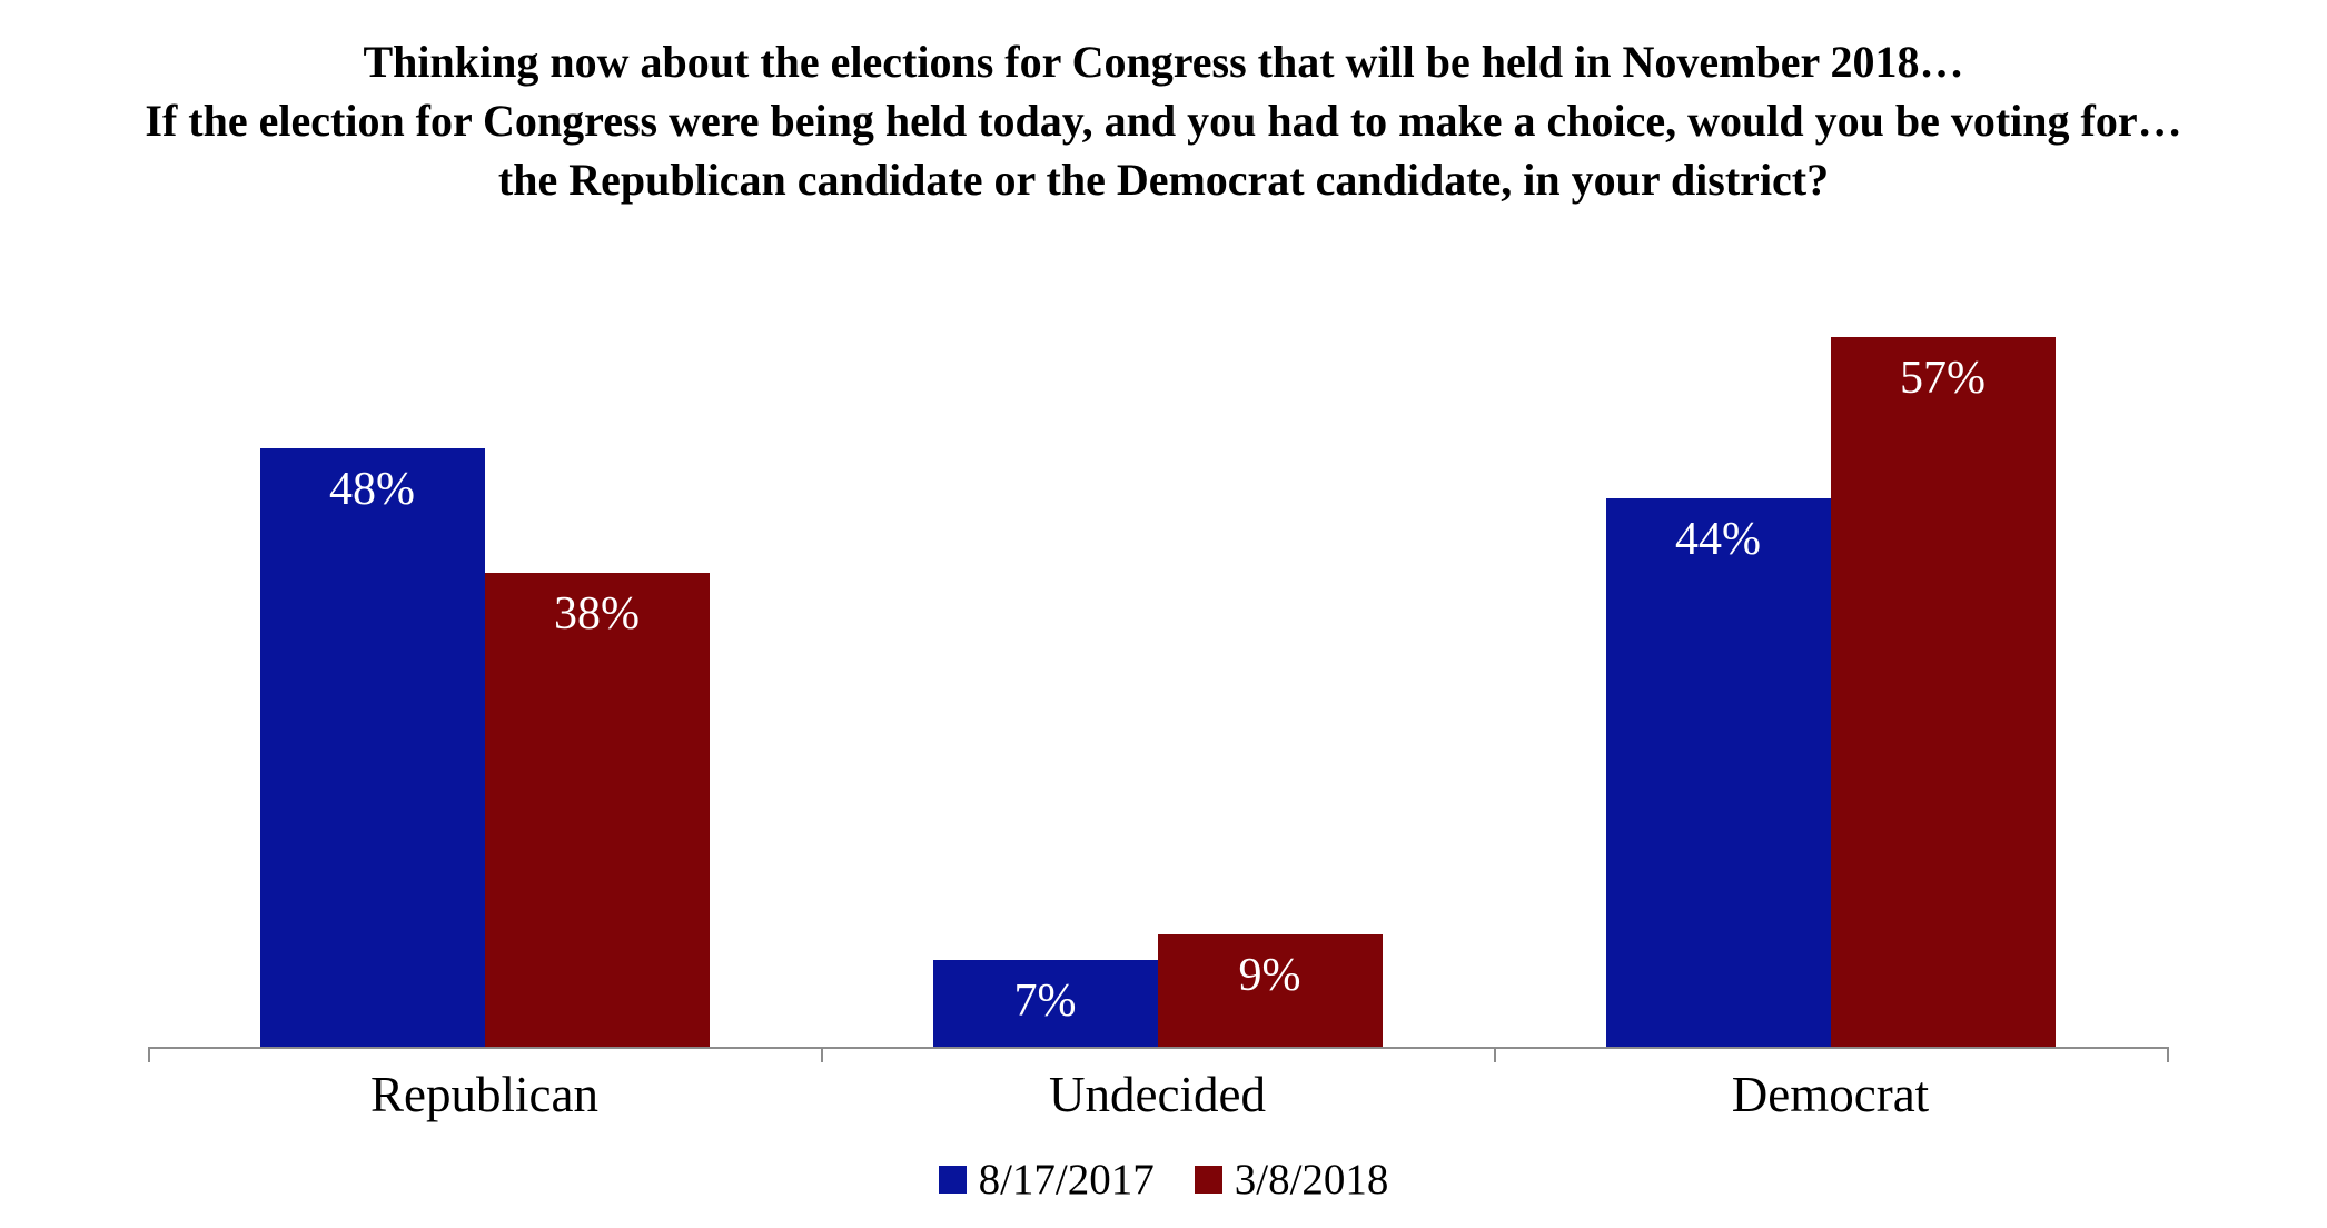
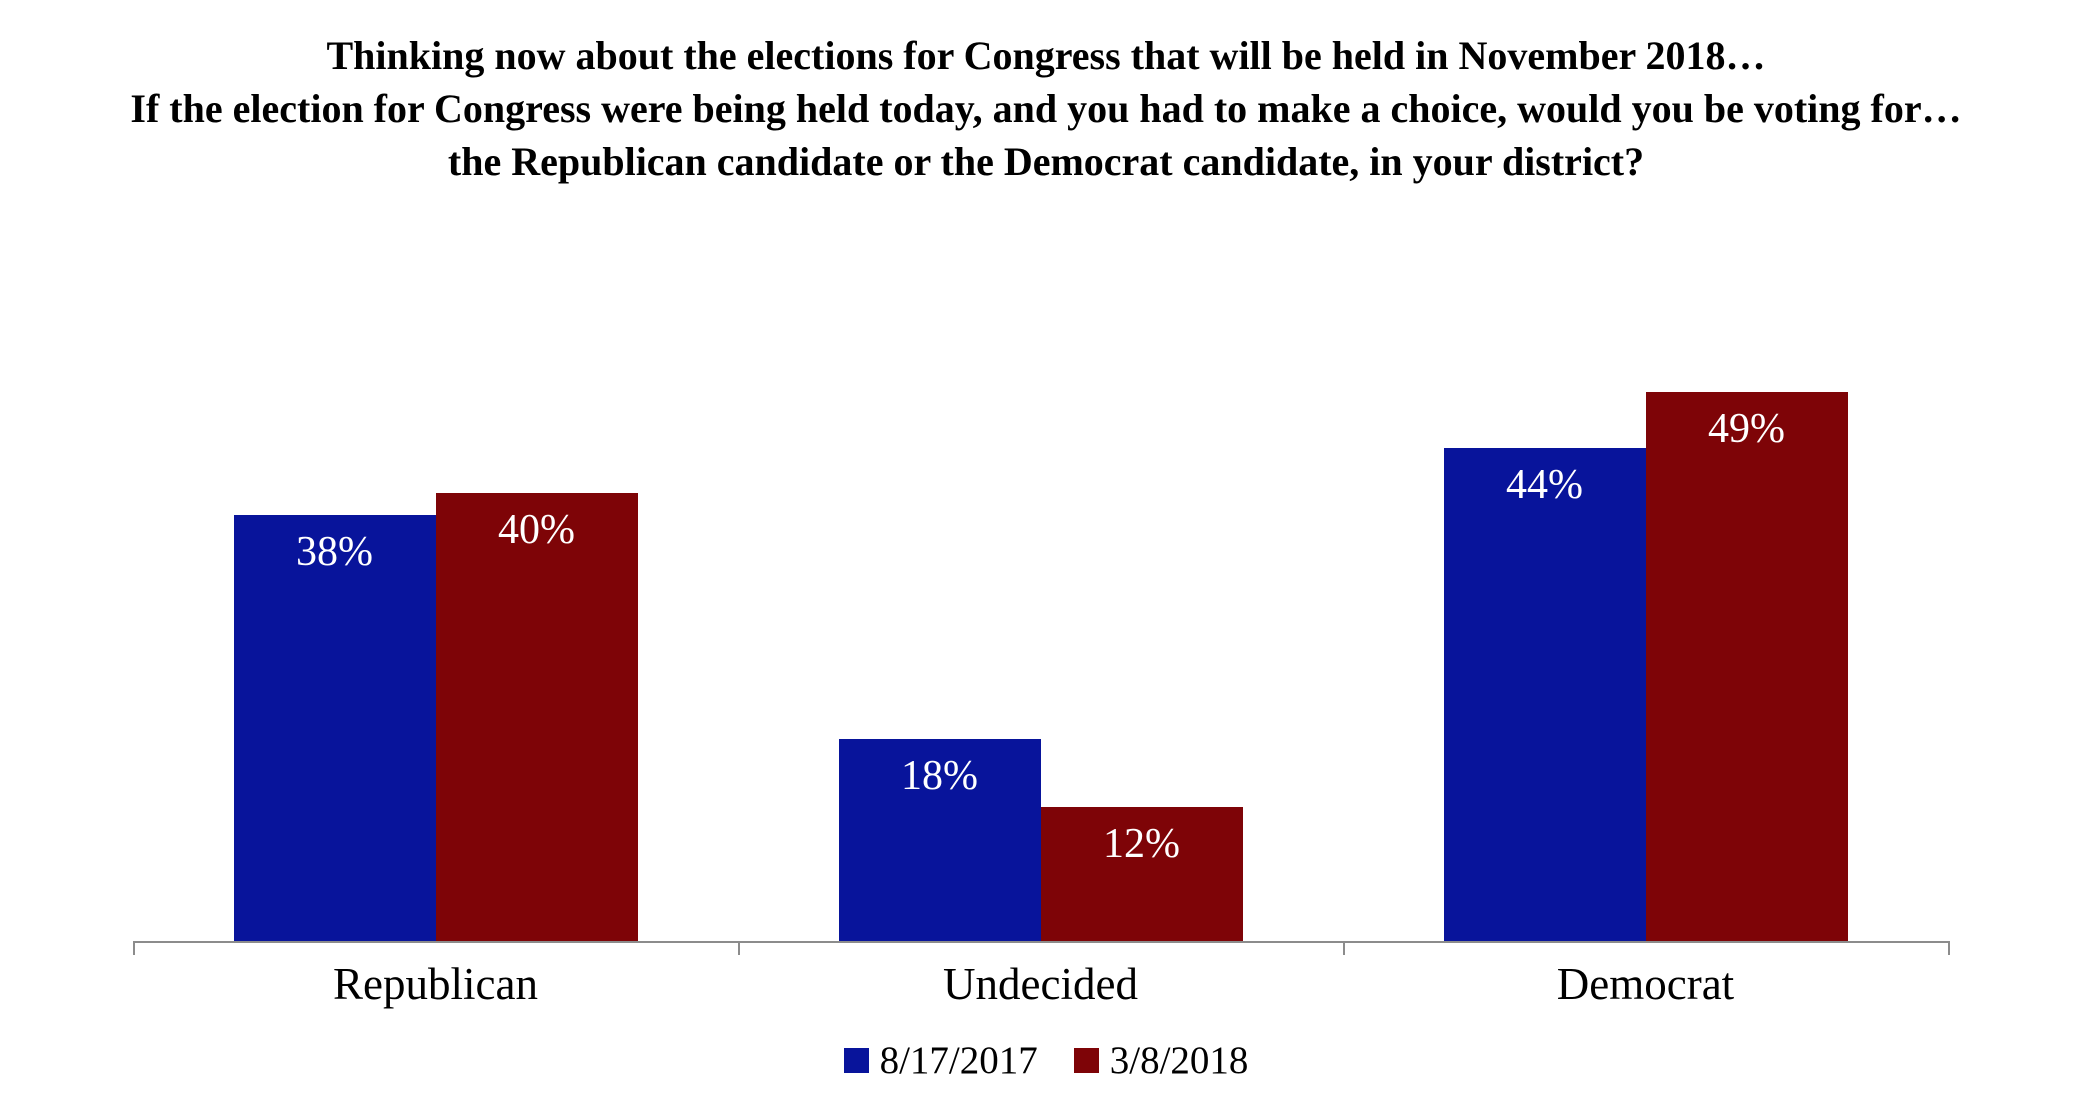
8/17/2017/Republican: 48% -> 38%
3/8/2018/Republican: 38% -> 40%
8/17/2017/Undecided: 7% -> 18%
3/8/2018/Undecided: 9% -> 12%
3/8/2018/Democrat: 57% -> 49%
